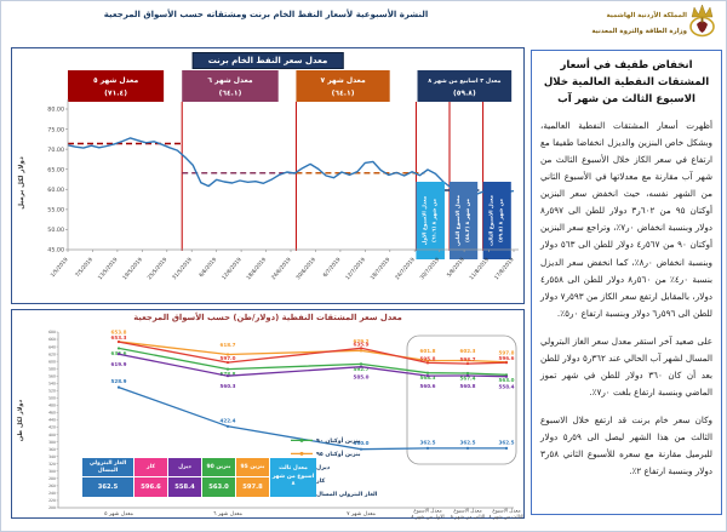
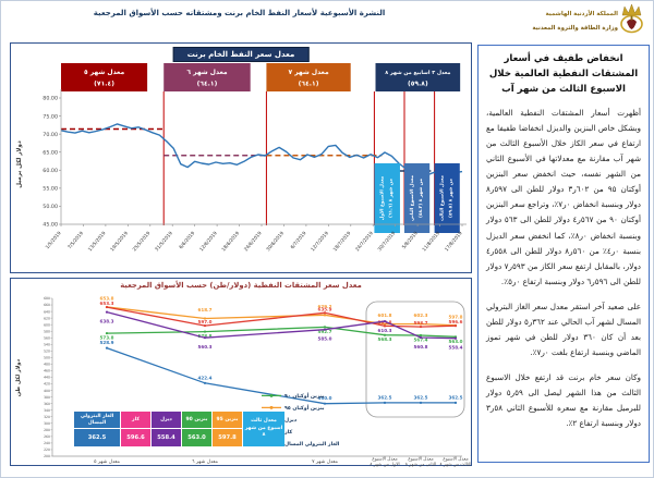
معدل سعر المشتقات النفطية (دولار/طن) حسب الأسواق المرجعية/بنزين أوكتان ٩٠/معدل شهر ٥: 635.6 -> 573.8
معدل سعر المشتقات النفطية (دولار/طن) حسب الأسواق المرجعية/ديزل/معدل شهر ٥: 619.9 -> 638.3
معدل سعر المشتقات النفطية (دولار/طن) حسب الأسواق المرجعية/ديزل/معدل الاسبوع الاول من شهر ٨: 560.6 -> 610.3
